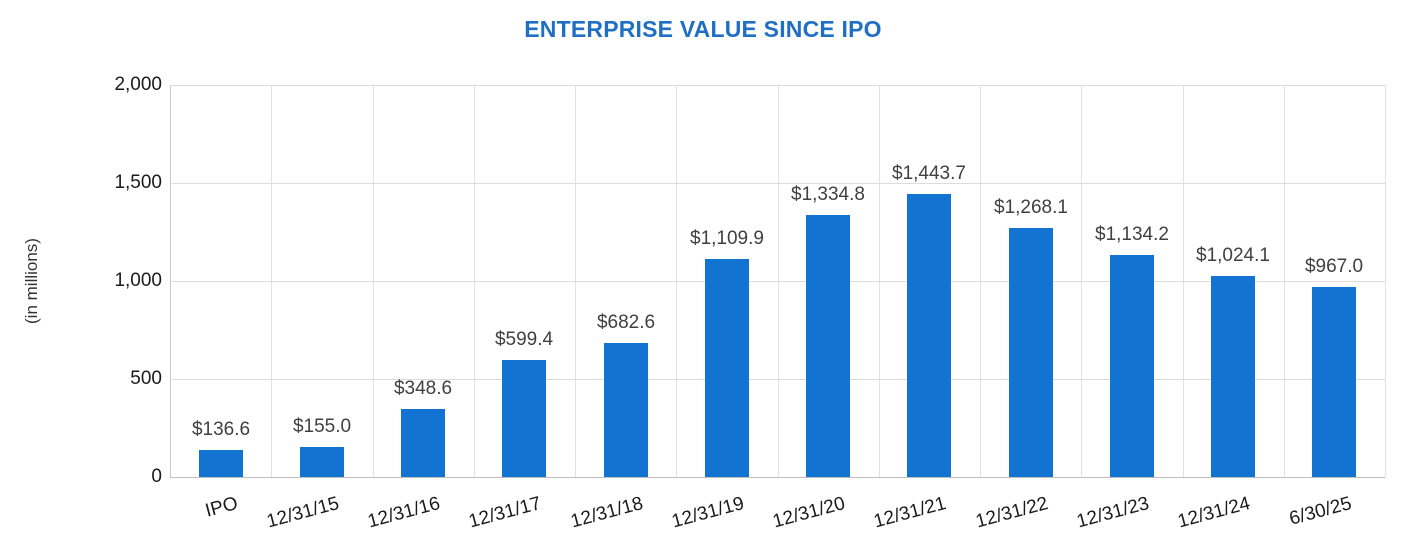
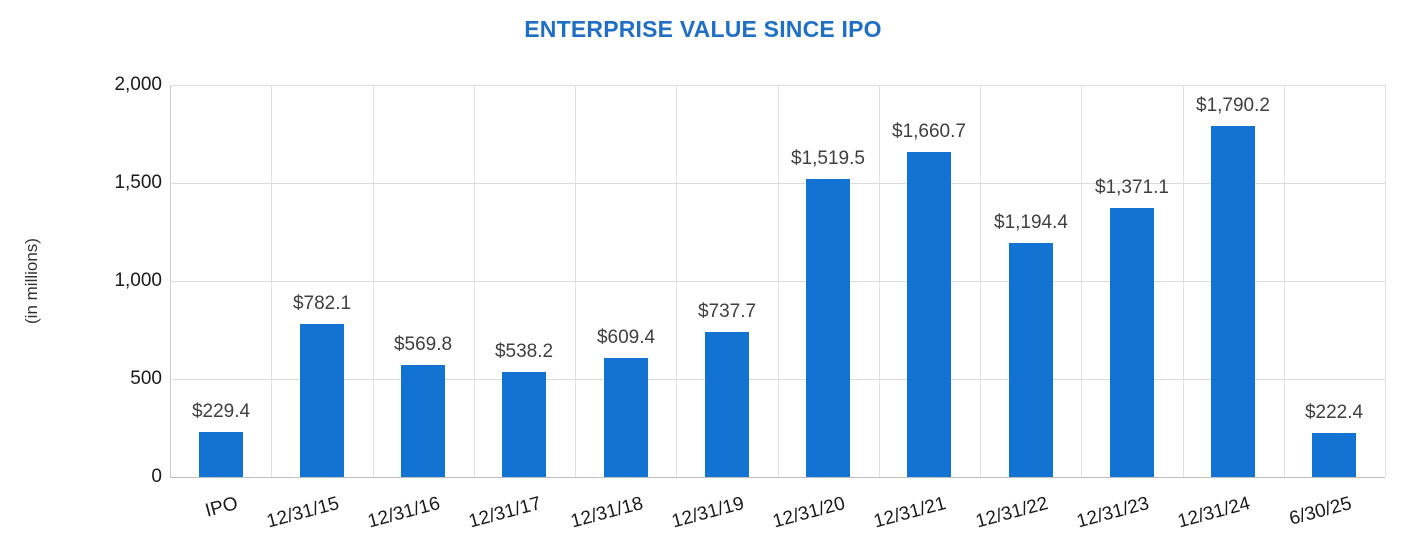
IPO: $136.6 -> $229.4
12/31/15: $155.0 -> $782.1
12/31/16: $348.6 -> $569.8
12/31/17: $599.4 -> $538.2
12/31/18: $682.6 -> $609.4
12/31/19: $1,109.9 -> $737.7
12/31/20: $1,334.8 -> $1,519.5
12/31/21: $1,443.7 -> $1,660.7
12/31/22: $1,268.1 -> $1,194.4
12/31/23: $1,134.2 -> $1,371.1
12/31/24: $1,024.1 -> $1,790.2
6/30/25: $967.0 -> $222.4
